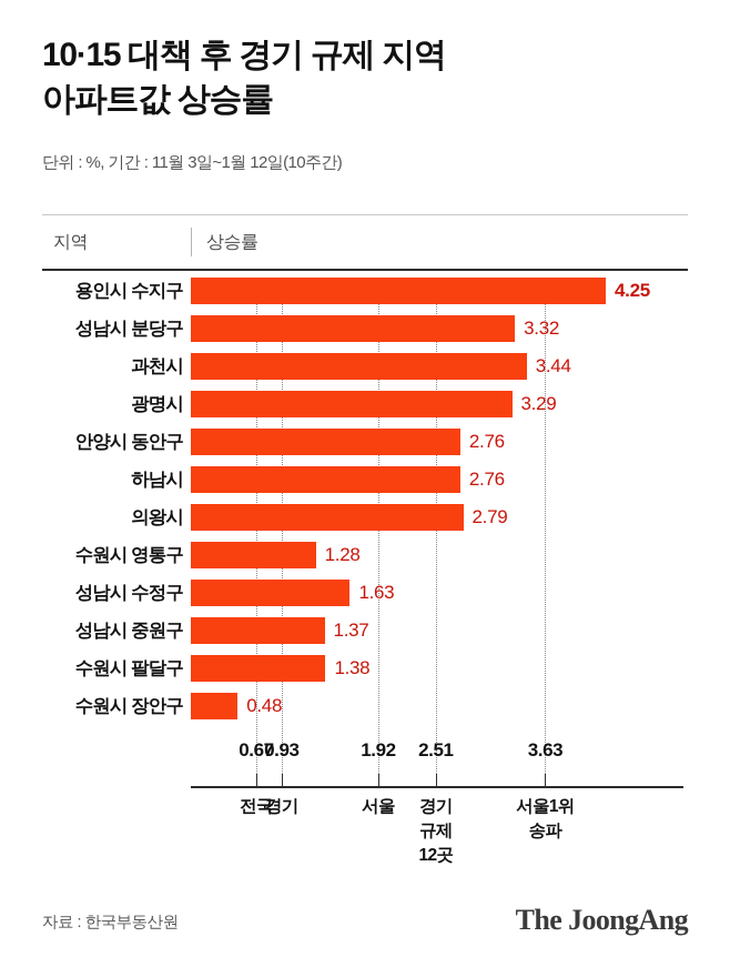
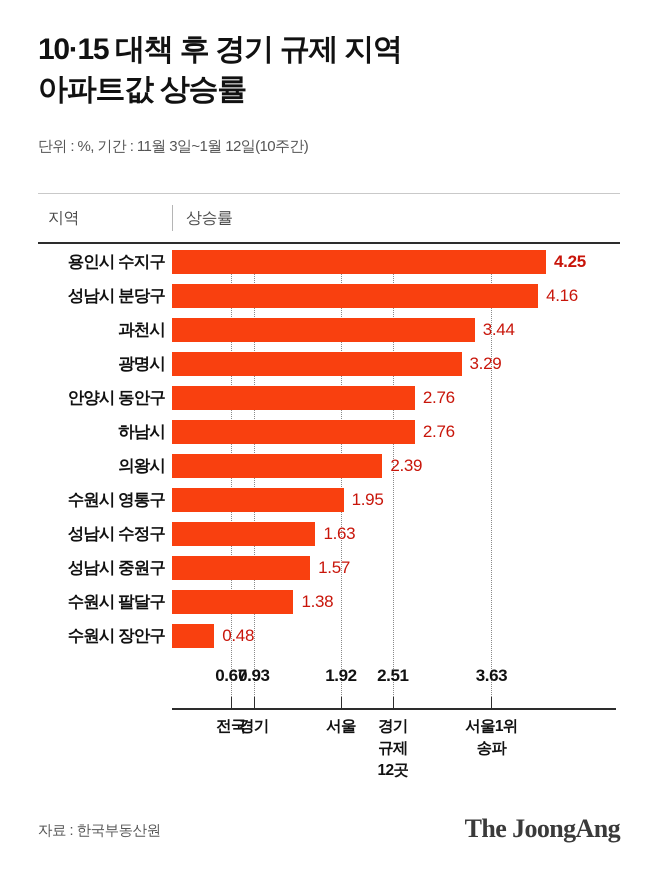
성남시 분당구: 3.32 -> 4.16
의왕시: 2.79 -> 2.39
수원시 영통구: 1.28 -> 1.95
성남시 중원구: 1.37 -> 1.57
